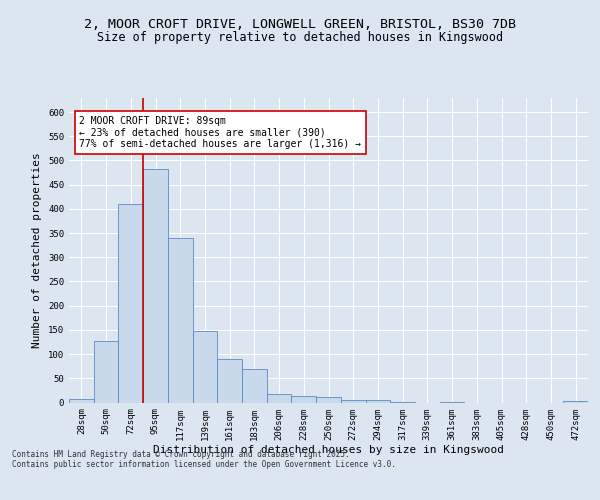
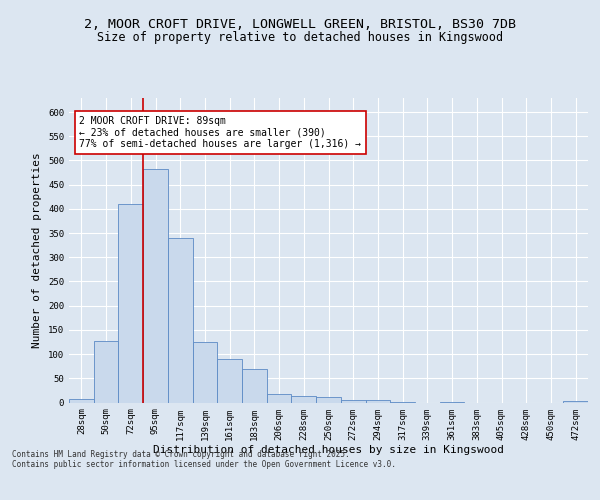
139sqm: 148 -> 125
